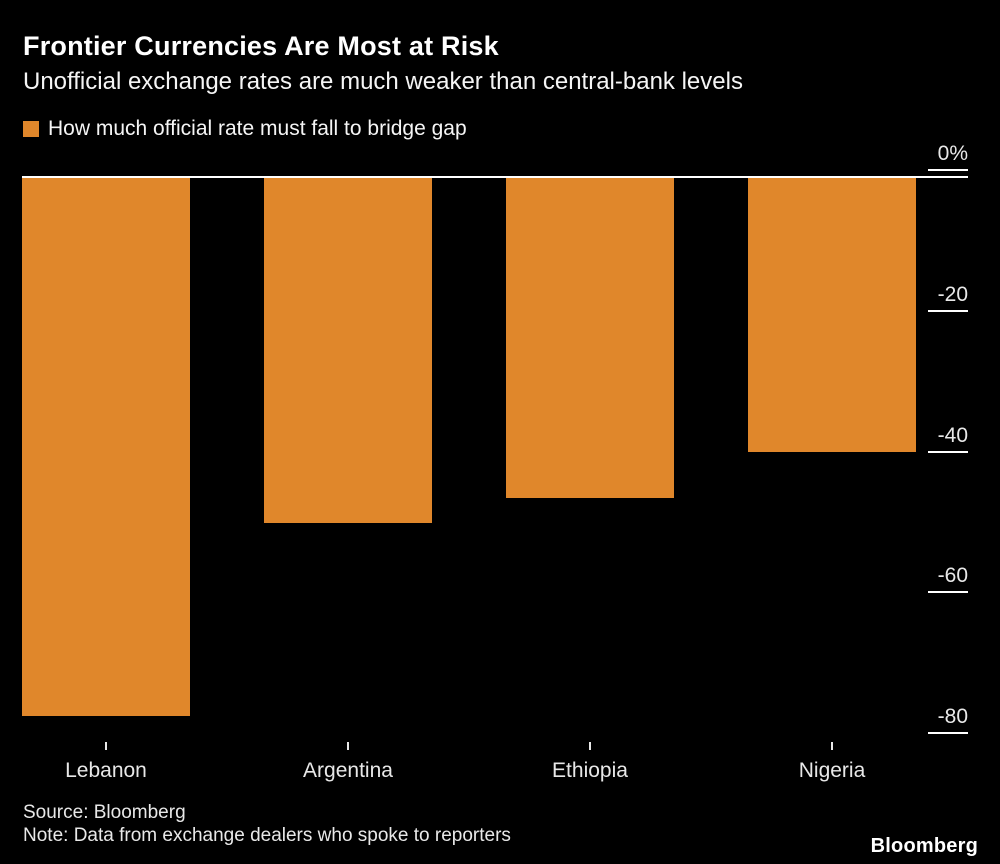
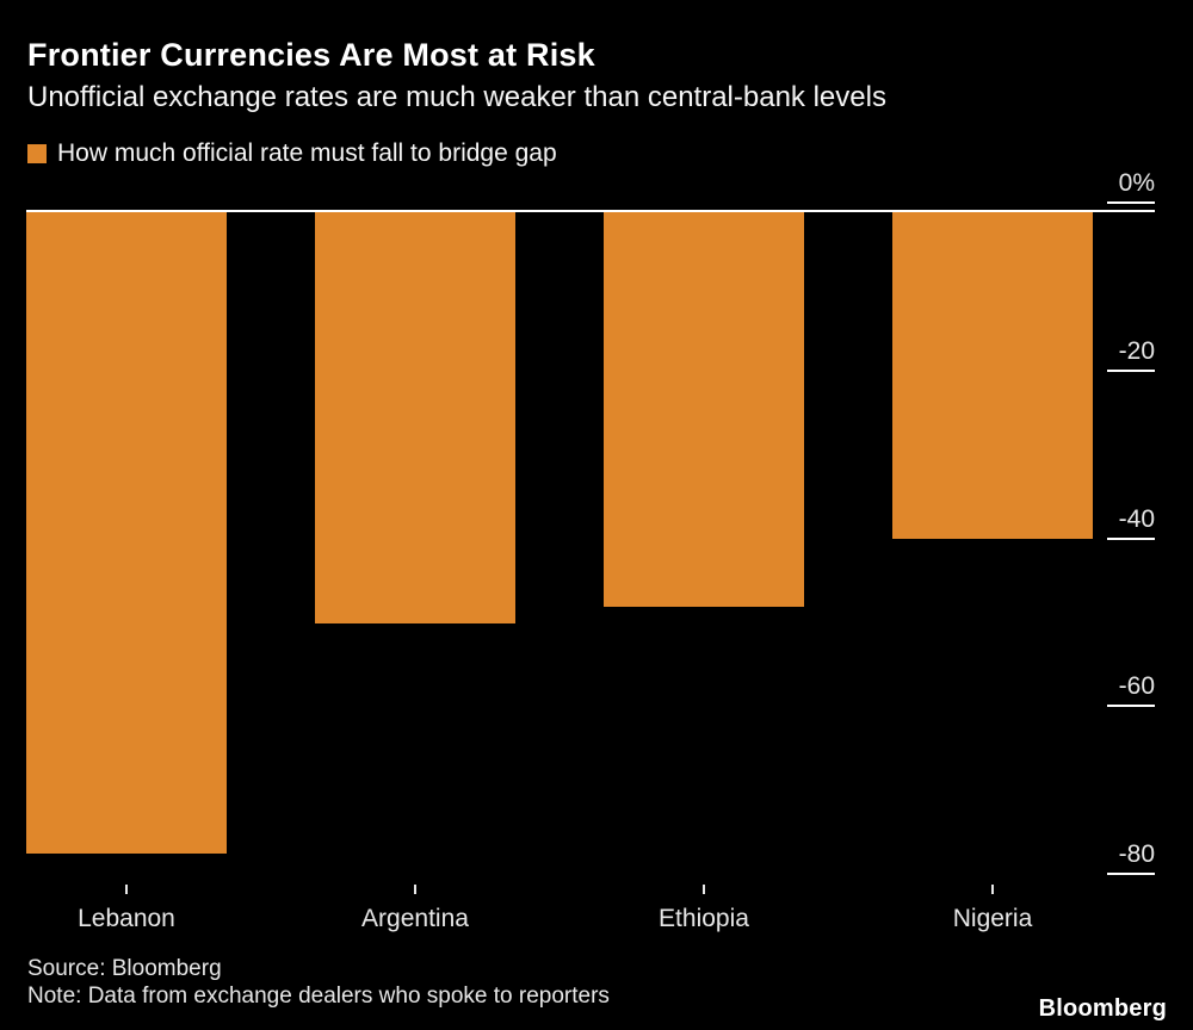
Ethiopia: -46% -> -47%
